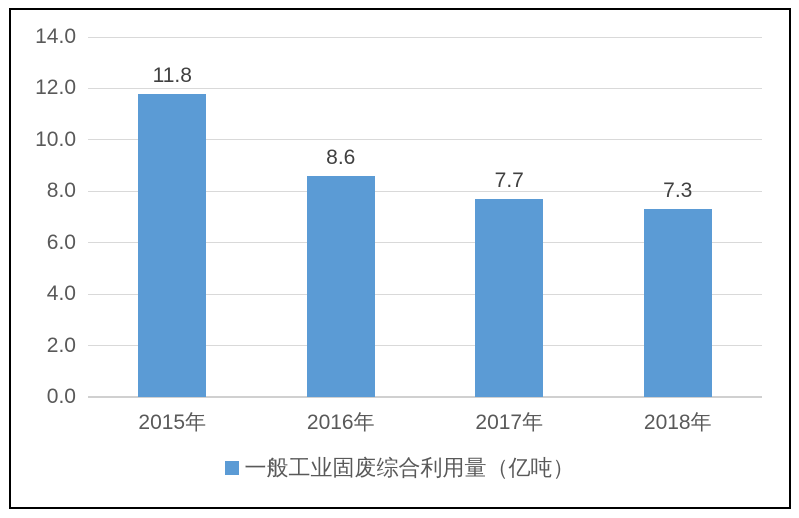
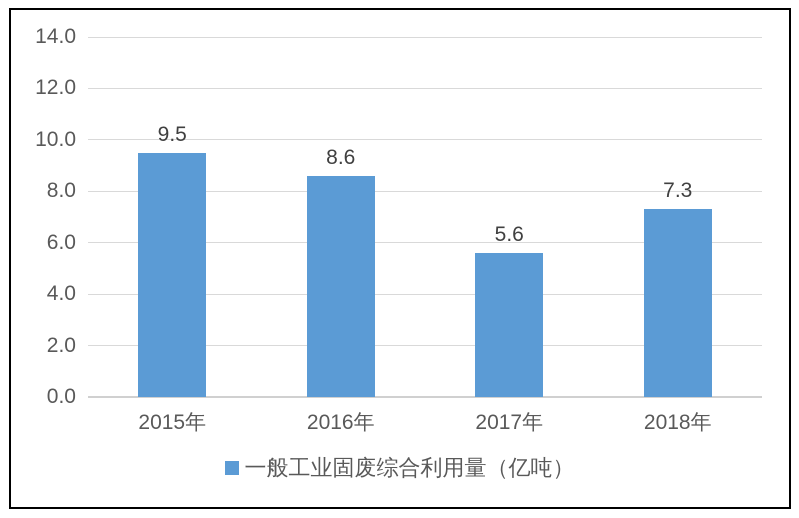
2015年: 11.8 -> 9.5
2017年: 7.7 -> 5.6
